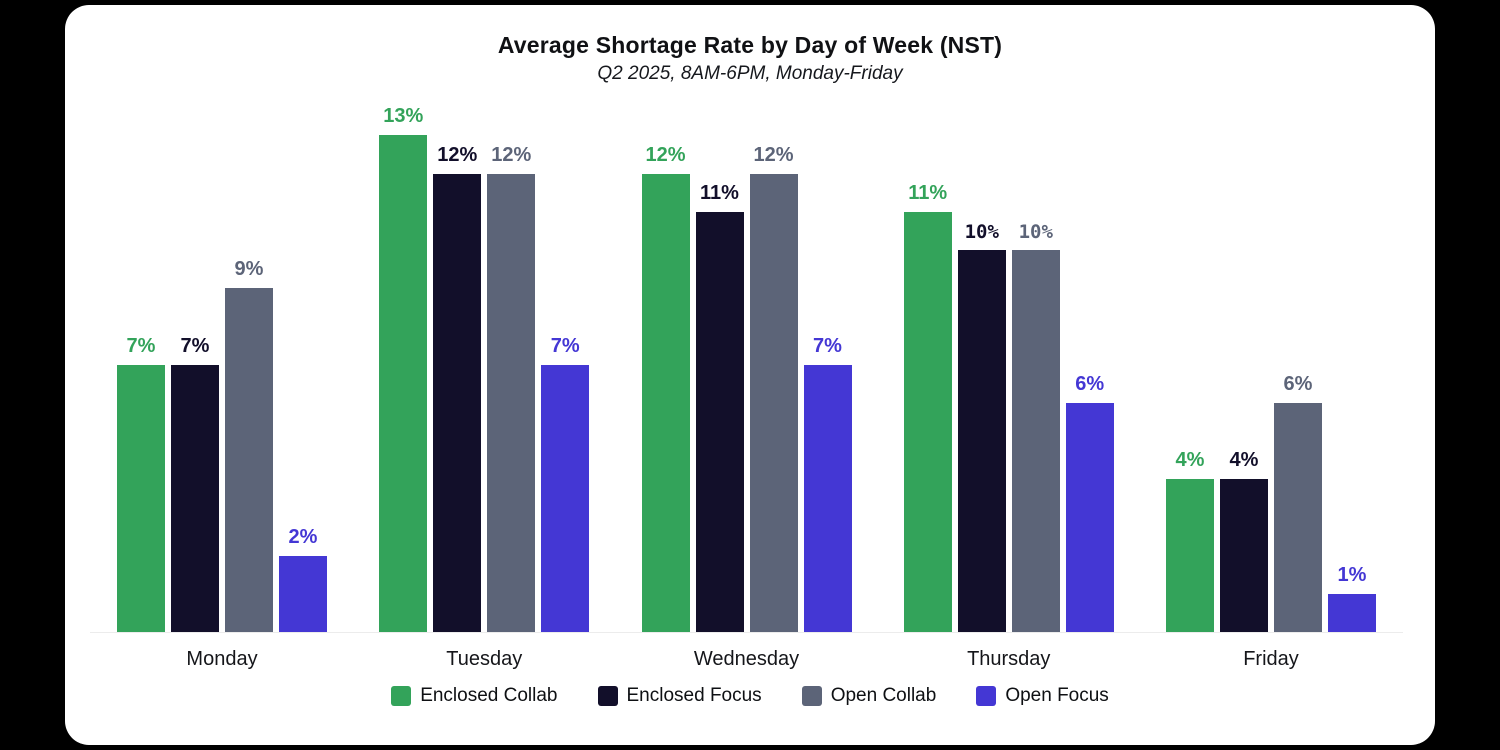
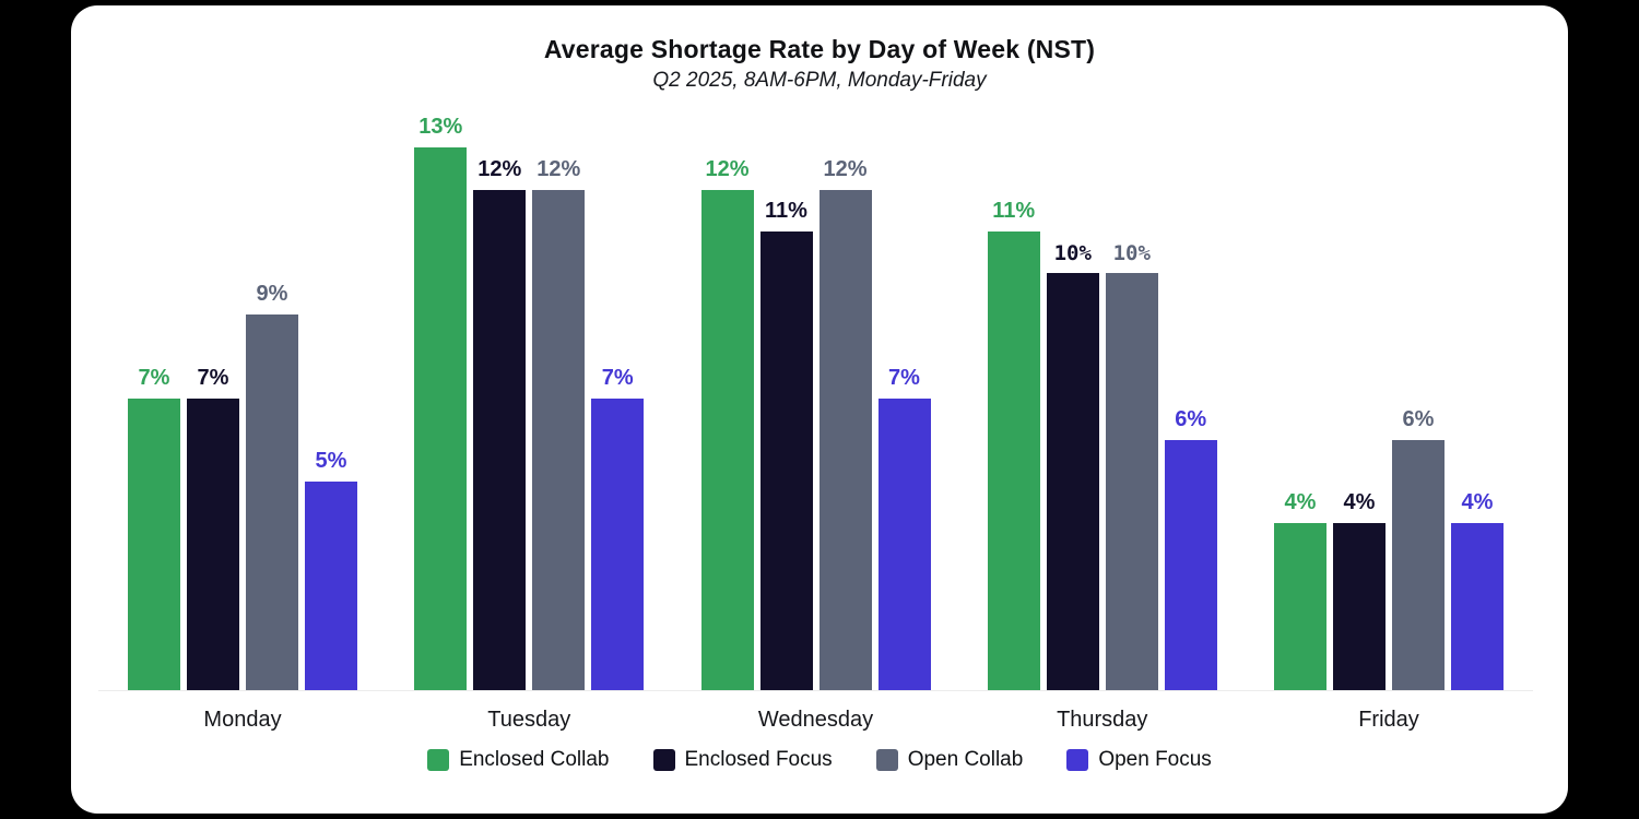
Open Focus/Monday: 2% -> 5%
Open Focus/Friday: 1% -> 4%
